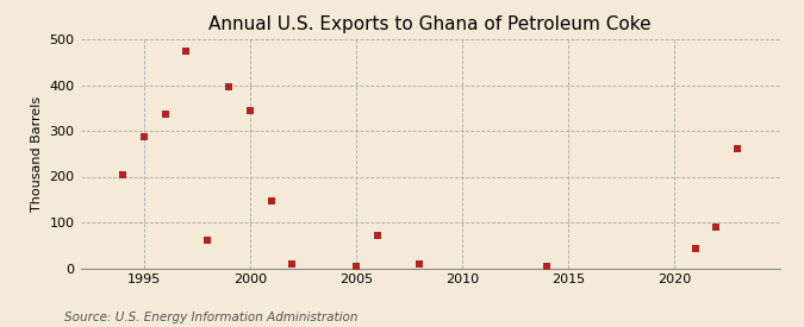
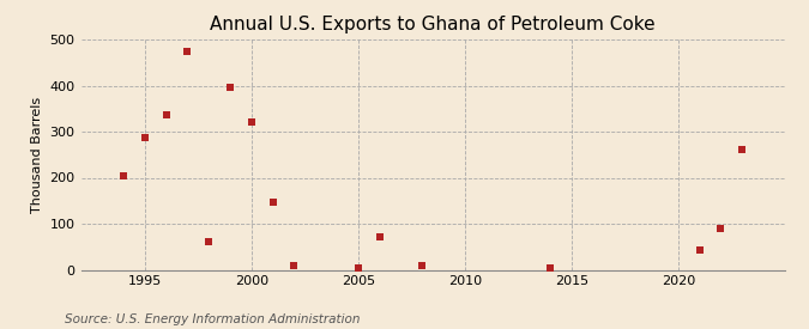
2000: 345 -> 320
